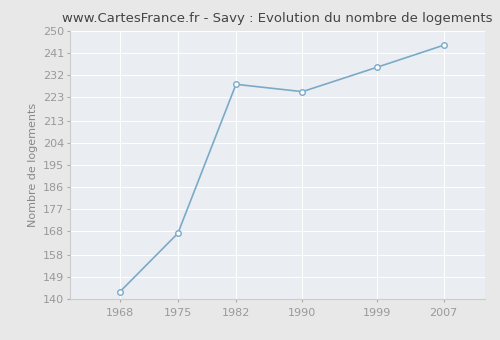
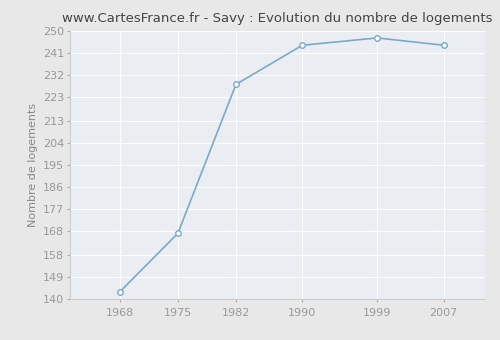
1990: 225 -> 244
1999: 235 -> 247
